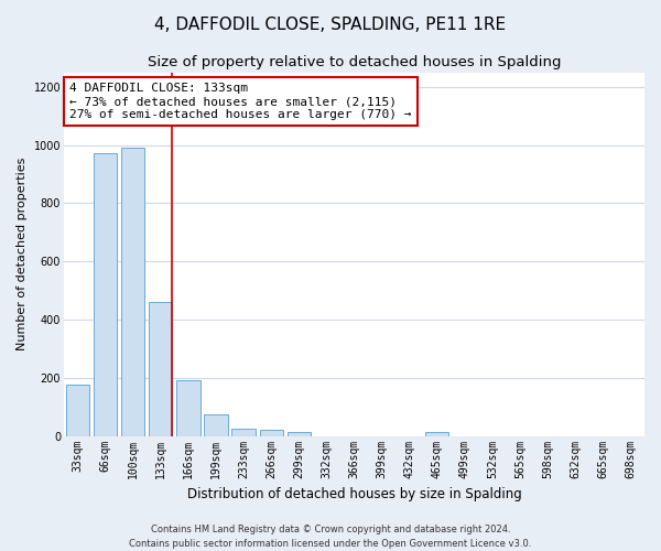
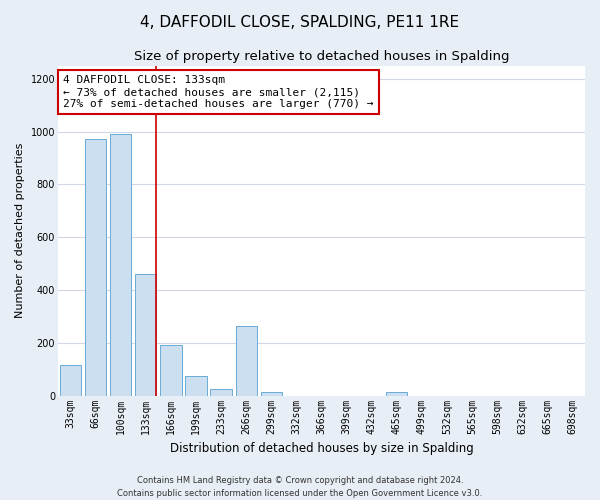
33sqm: 175 -> 115
266sqm: 20 -> 265
